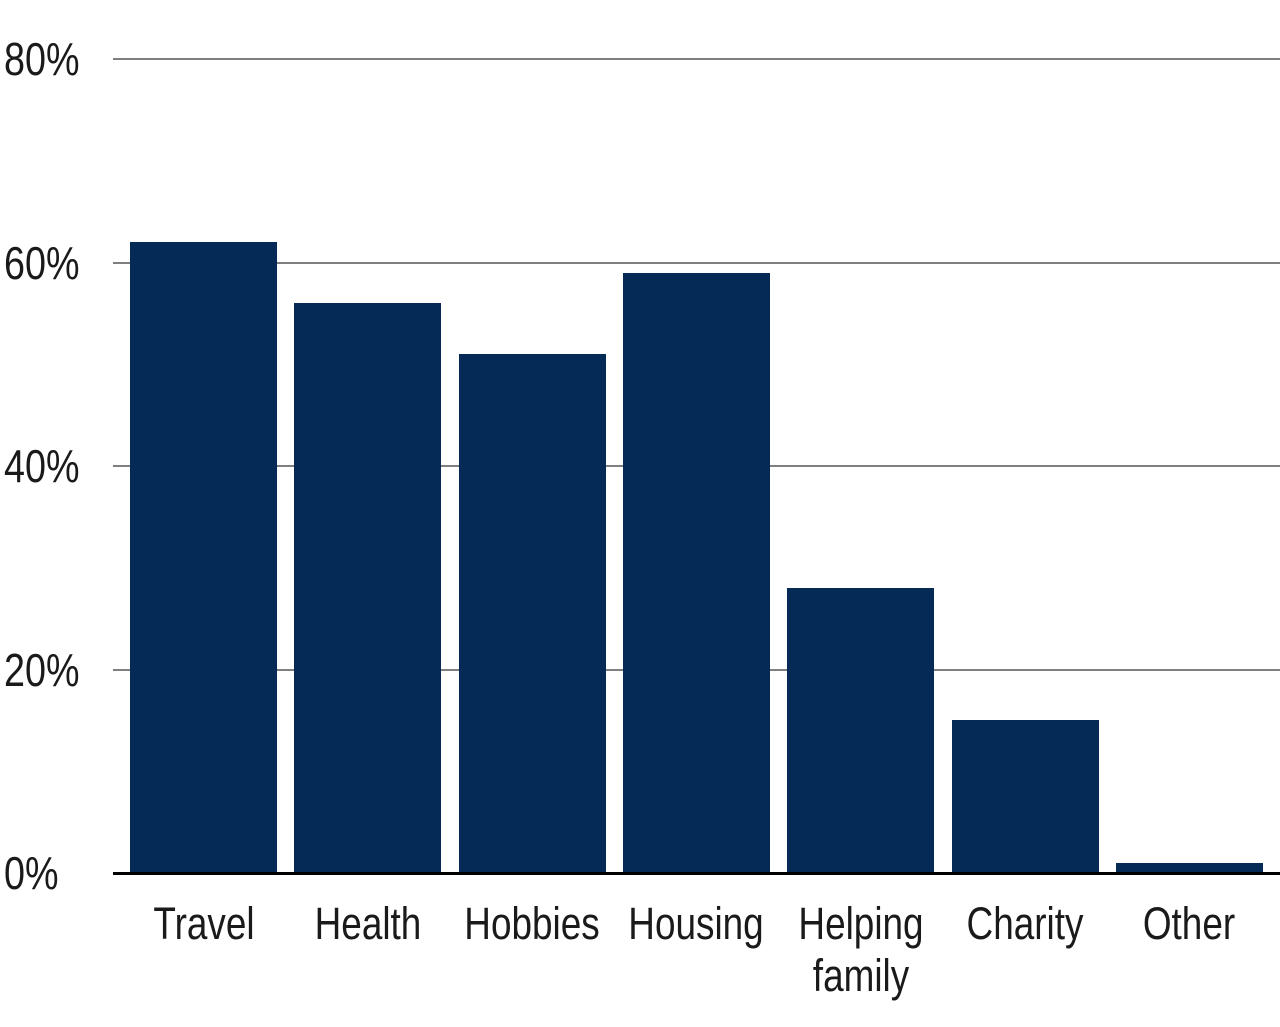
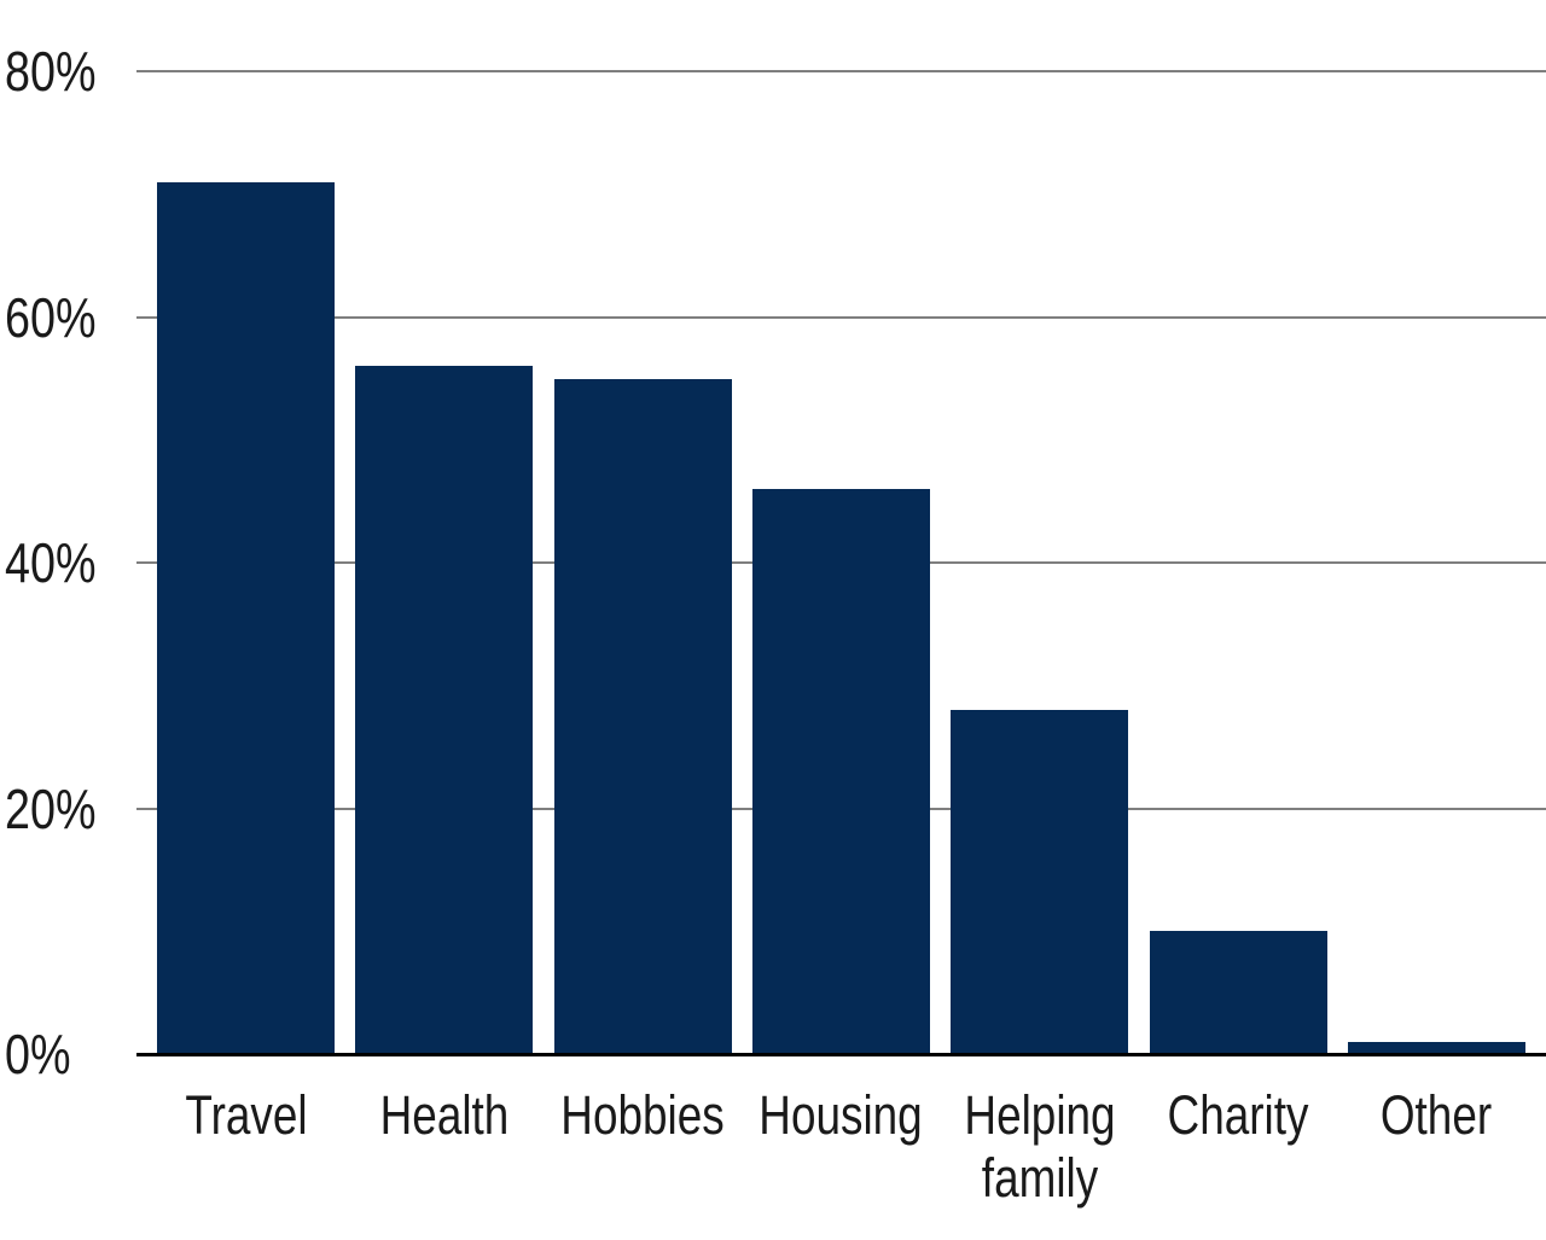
Travel: 62% -> 71%
Hobbies: 51% -> 55%
Housing: 59% -> 46%
Charity: 15% -> 10%
